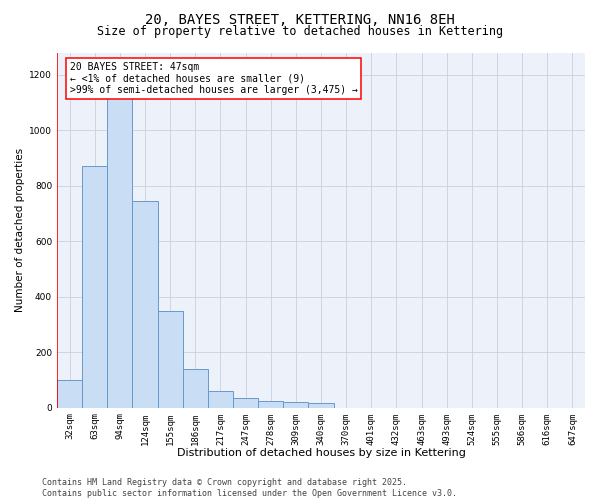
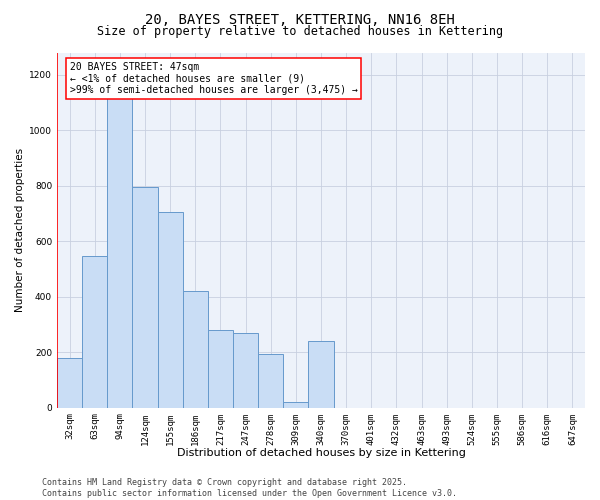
32sqm: 100 -> 180
63sqm: 870 -> 545
124sqm: 745 -> 795
155sqm: 350 -> 705
186sqm: 140 -> 420
217sqm: 60 -> 280
247sqm: 35 -> 270
278sqm: 25 -> 195
340sqm: 15 -> 240
